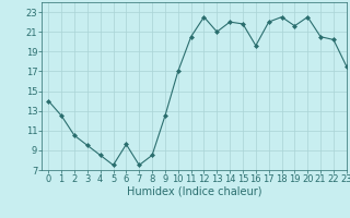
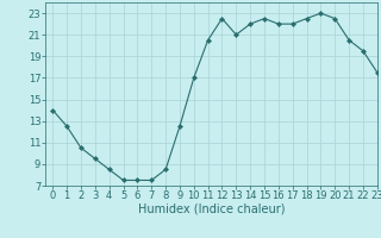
6: 9.6 -> 7.5
15: 21.8 -> 22.5
16: 19.6 -> 22.0
19: 21.6 -> 23.0
22: 20.2 -> 19.5
